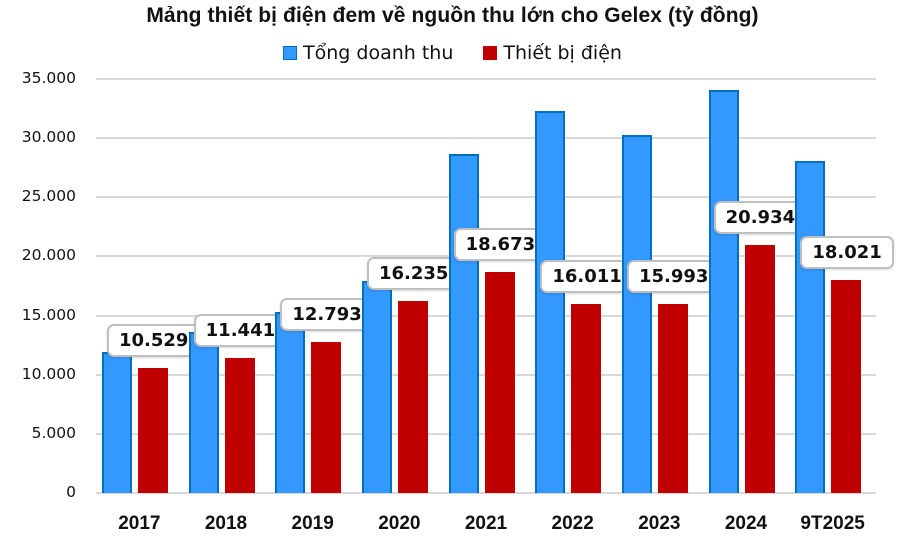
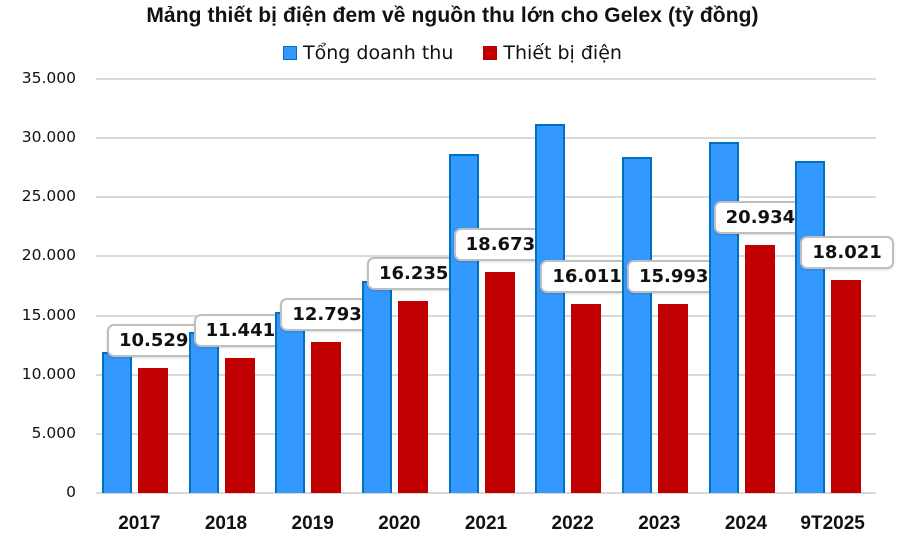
Tổng doanh thu/2022: 32300 -> 31200
Tổng doanh thu/2023: 30300 -> 28400
Tổng doanh thu/2024: 34100 -> 29700
